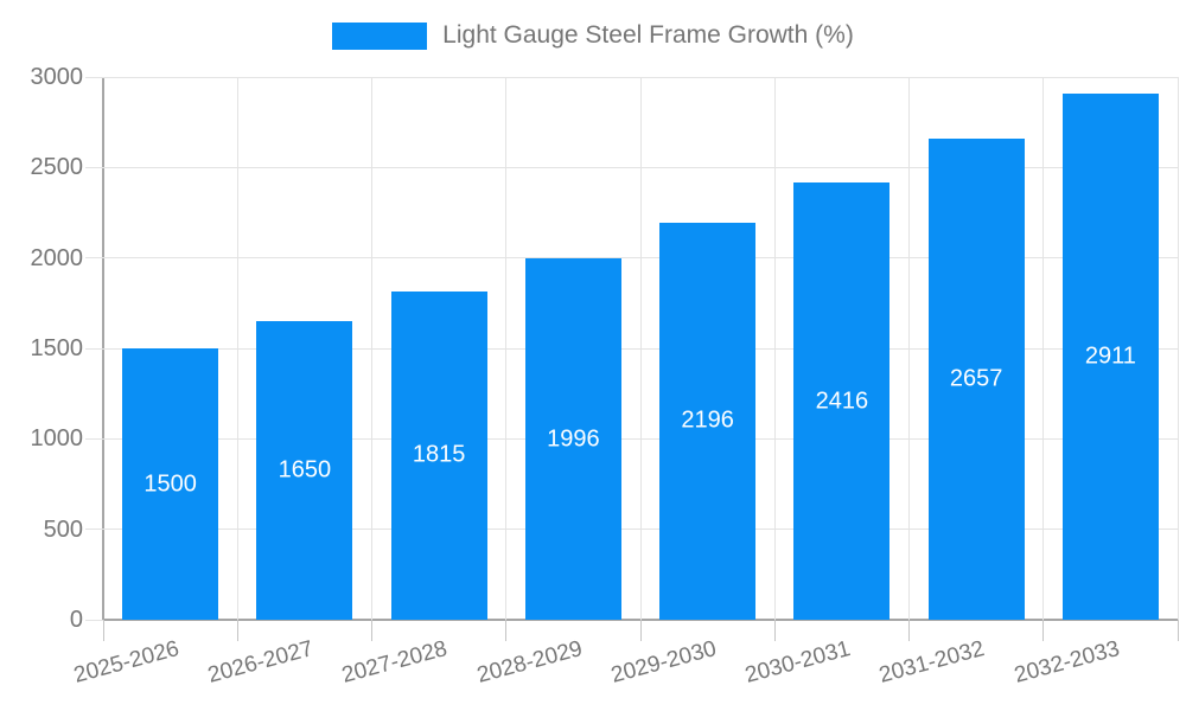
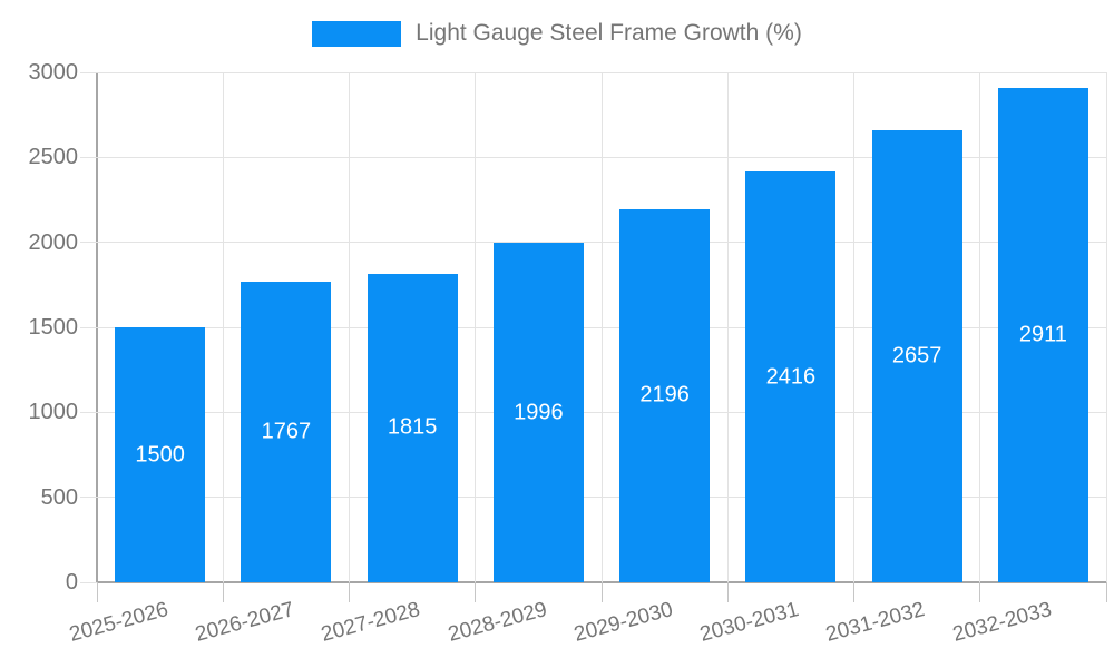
2026-2027: 1650 -> 1767
